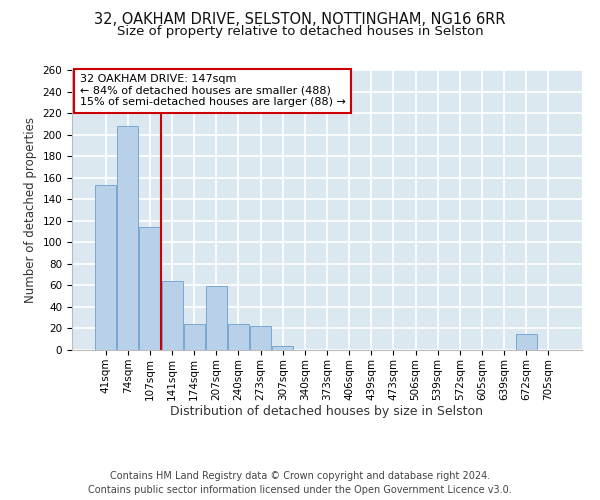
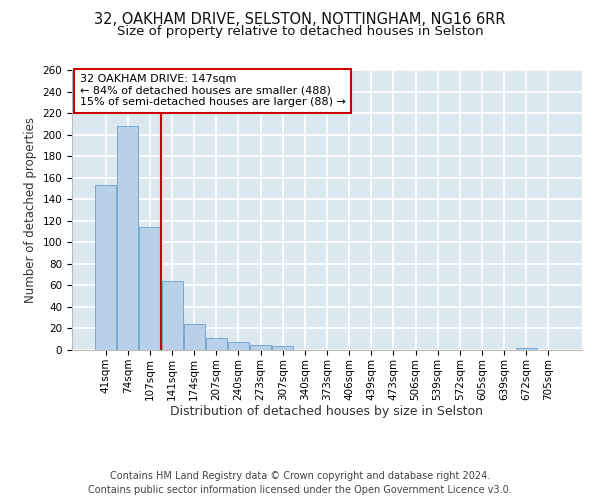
207sqm: 59 -> 11
240sqm: 24 -> 7
273sqm: 22 -> 5
672sqm: 15 -> 2
